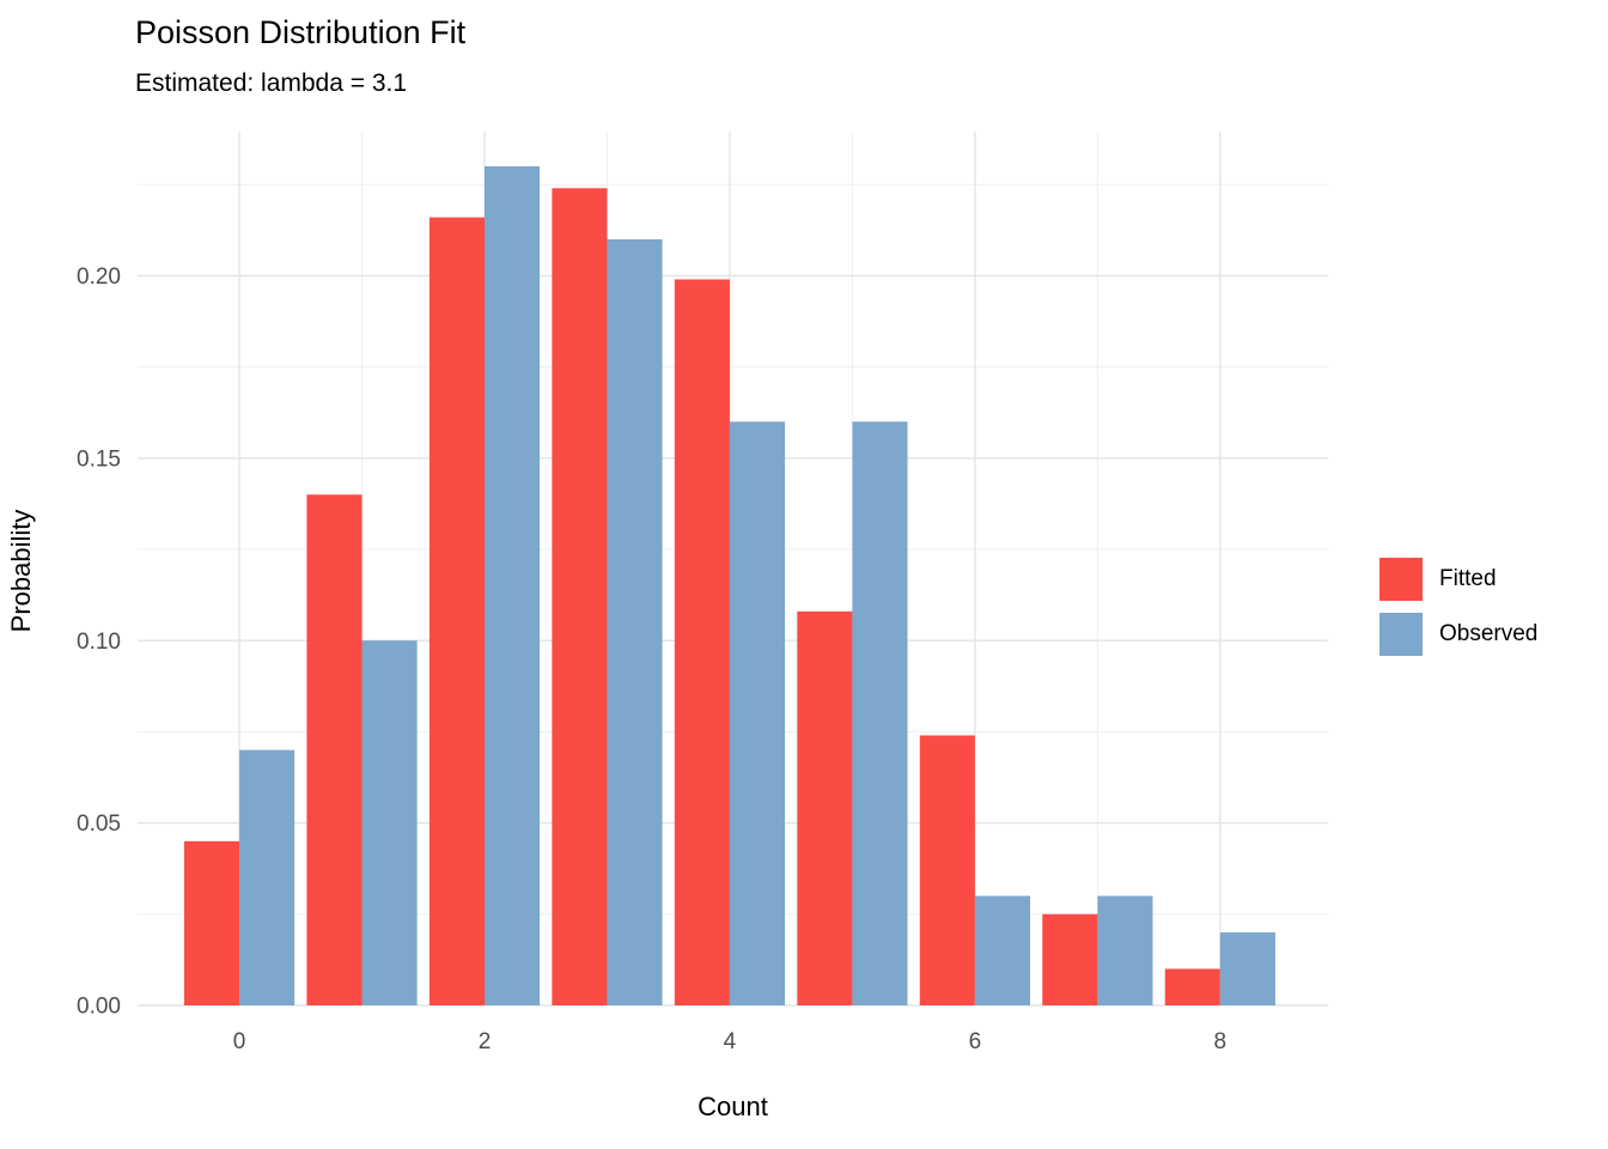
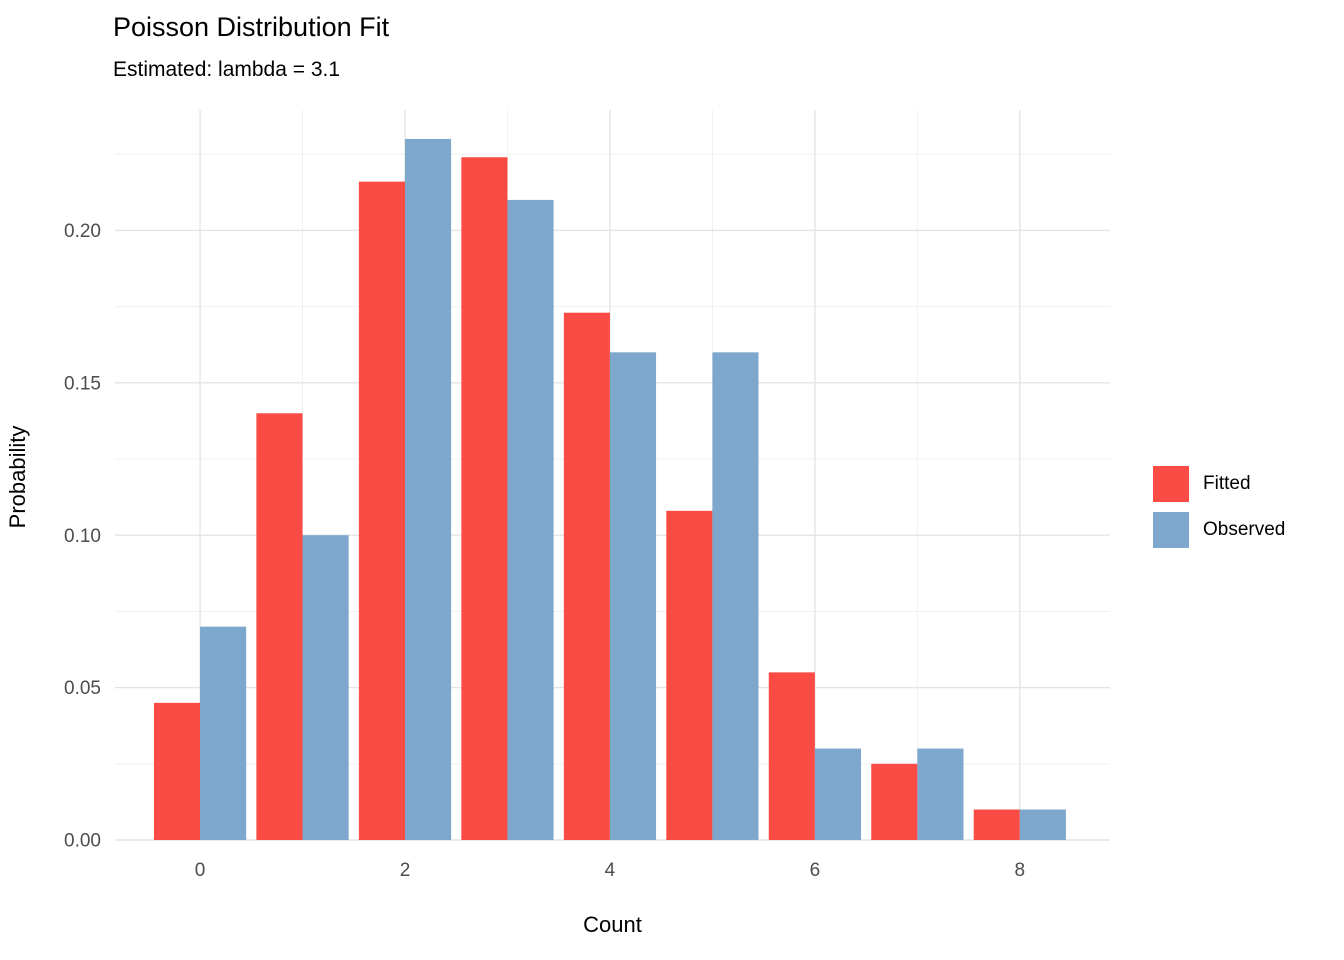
Fitted/4: 0.199 -> 0.173
Fitted/6: 0.074 -> 0.055
Observed/8: 0.02 -> 0.01
